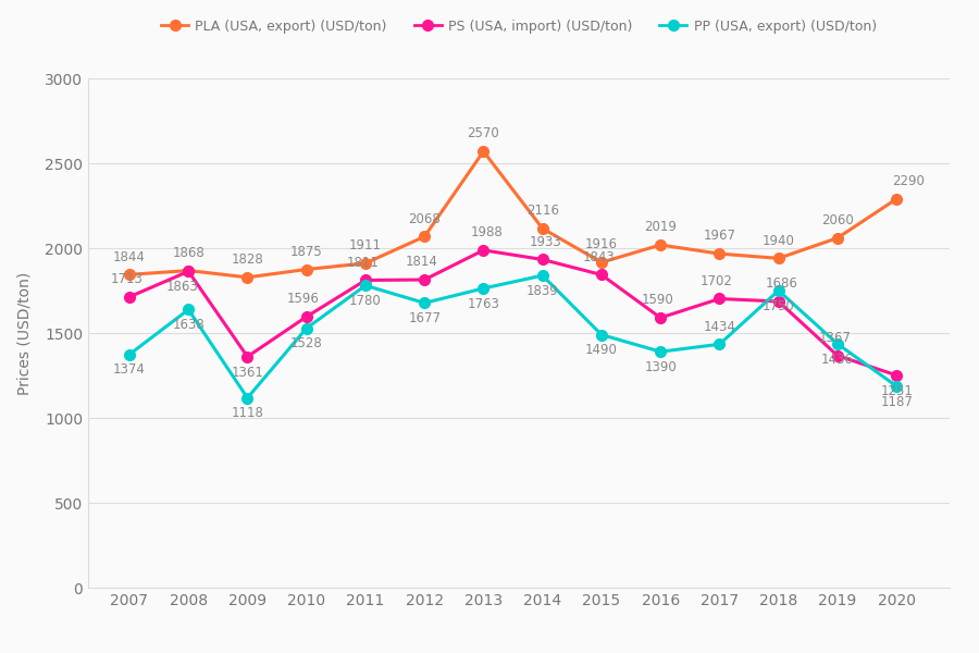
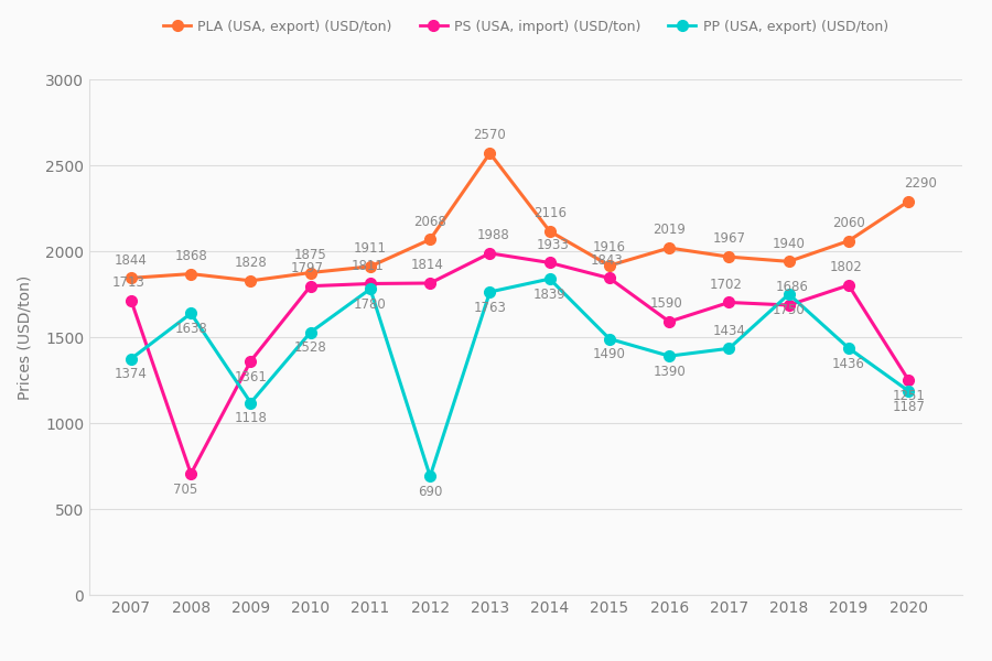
PS (USA, import) (USD/ton)/2008: 1863 -> 705
PS (USA, import) (USD/ton)/2010: 1596 -> 1797
PP (USA, export) (USD/ton)/2012: 1677 -> 690
PS (USA, import) (USD/ton)/2019: 1367 -> 1802
